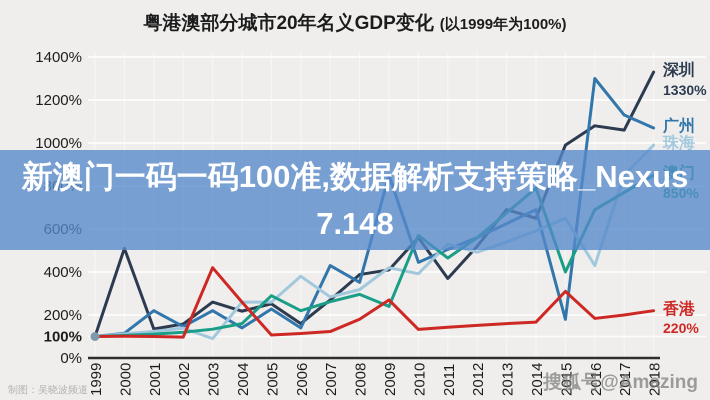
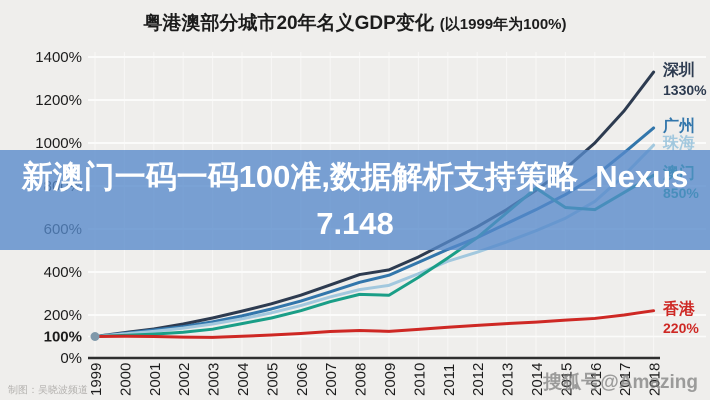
深圳/2000: 510% -> 120%
广州/2001: 220% -> 130%
深圳/2003: 260% -> 190%
广州/2003: 220% -> 170%
珠海/2003: 90% -> 160%
香港/2003: 420% -> 100%
广州/2004: 140% -> 200%
珠海/2004: 260% -> 180%
香港/2004: 260% -> 100%
珠海/2005: 260% -> 210%
澳门/2005: 290% -> 190%
深圳/2006: 160% -> 290%
广州/2006: 140% -> 260%
珠海/2006: 380% -> 240%
深圳/2007: 270% -> 340%
广州/2007: 430% -> 310%
香港/2008: 180% -> 130%
广州/2009: 850% -> 380%
珠海/2009: 420% -> 340%
澳门/2009: 240% -> 290%
香港/2009: 270% -> 120%
深圳/2010: 560% -> 470%
澳门/2010: 570% -> 380%
深圳/2011: 370% -> 540%
珠海/2011: 530% -> 450%
深圳/2012: 520% -> 610%
深圳/2014: 650% -> 780%
深圳/2015: 990% -> 880%
广州/2015: 180% -> 760%
澳门/2015: 400% -> 700%
香港/2015: 310% -> 180%
深圳/2016: 1080% -> 1000%
广州/2016: 1300% -> 840%
珠海/2016: 430% -> 730%
深圳/2017: 1060% -> 1150%
广州/2017: 1130% -> 960%
